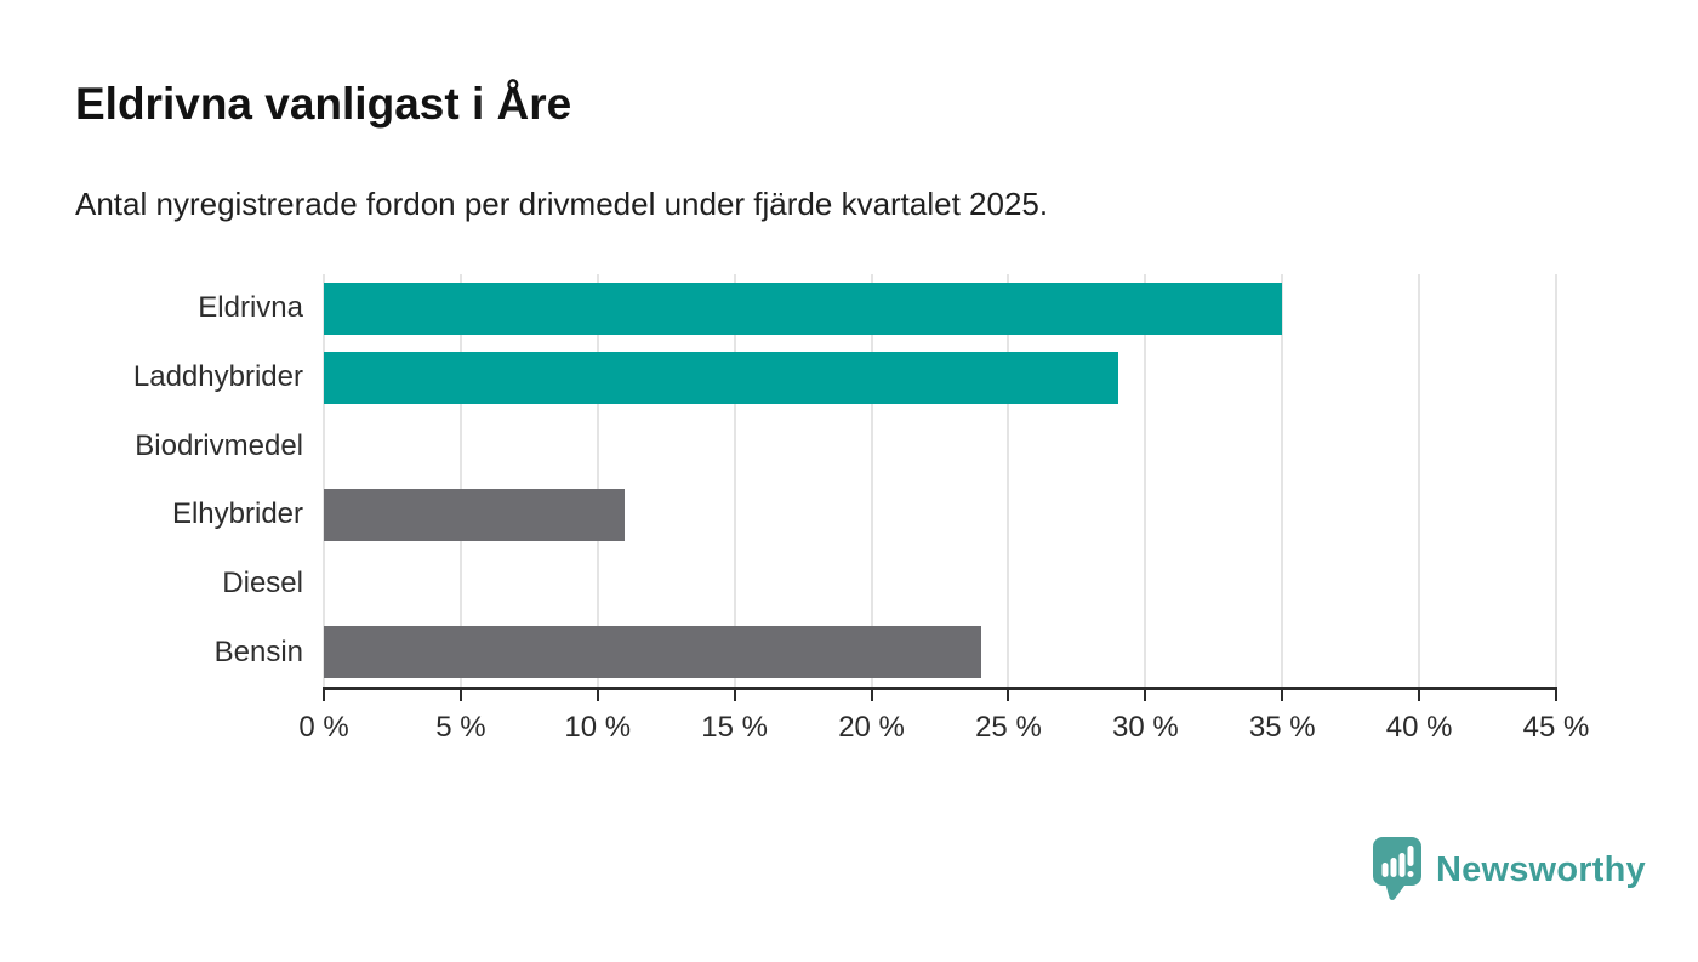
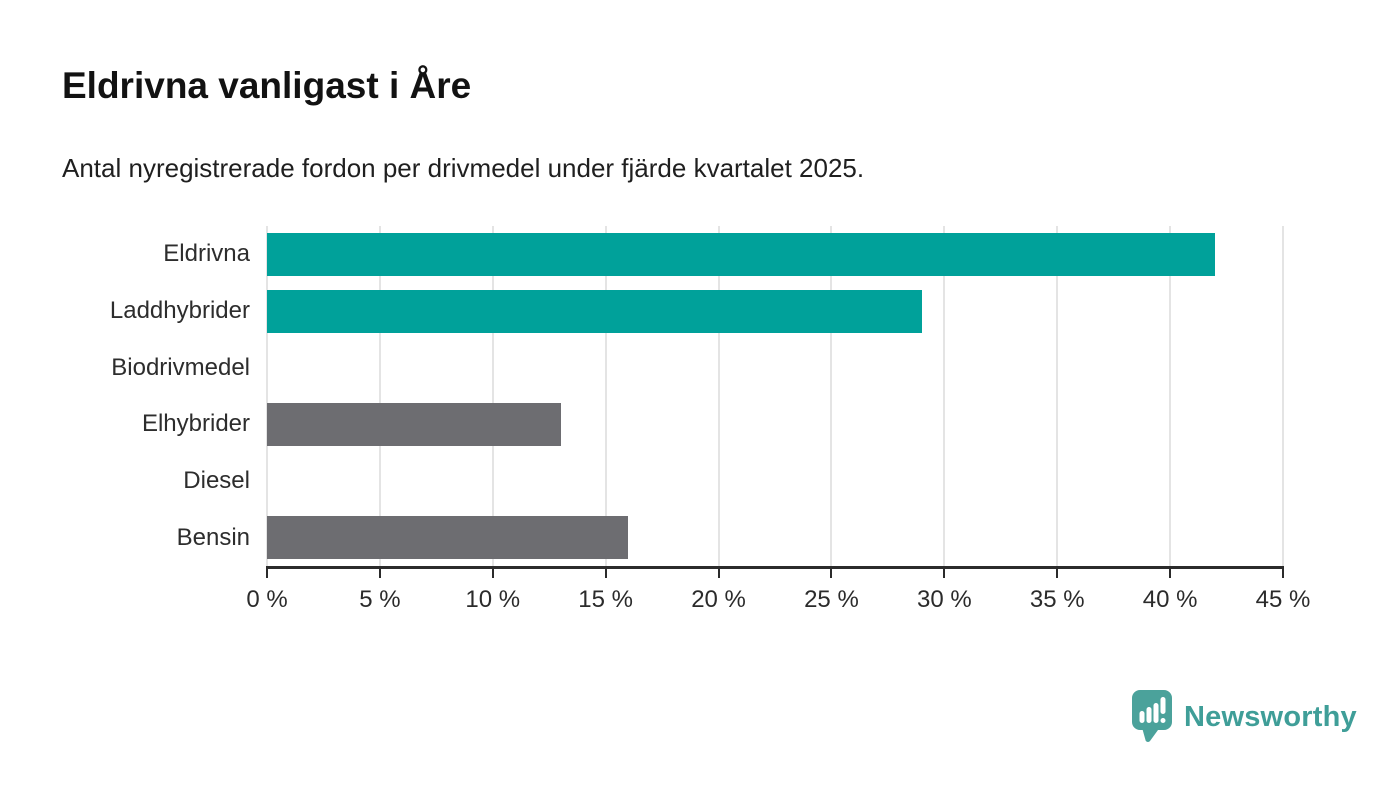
Eldrivna: 35% -> 42%
Elhybrider: 11% -> 13%
Bensin: 24% -> 16%
